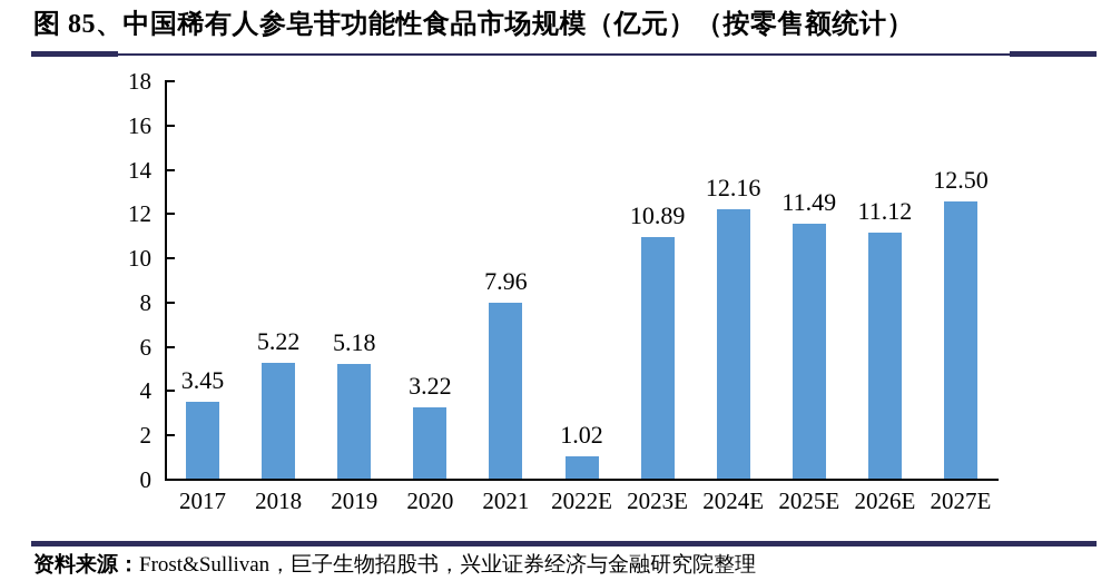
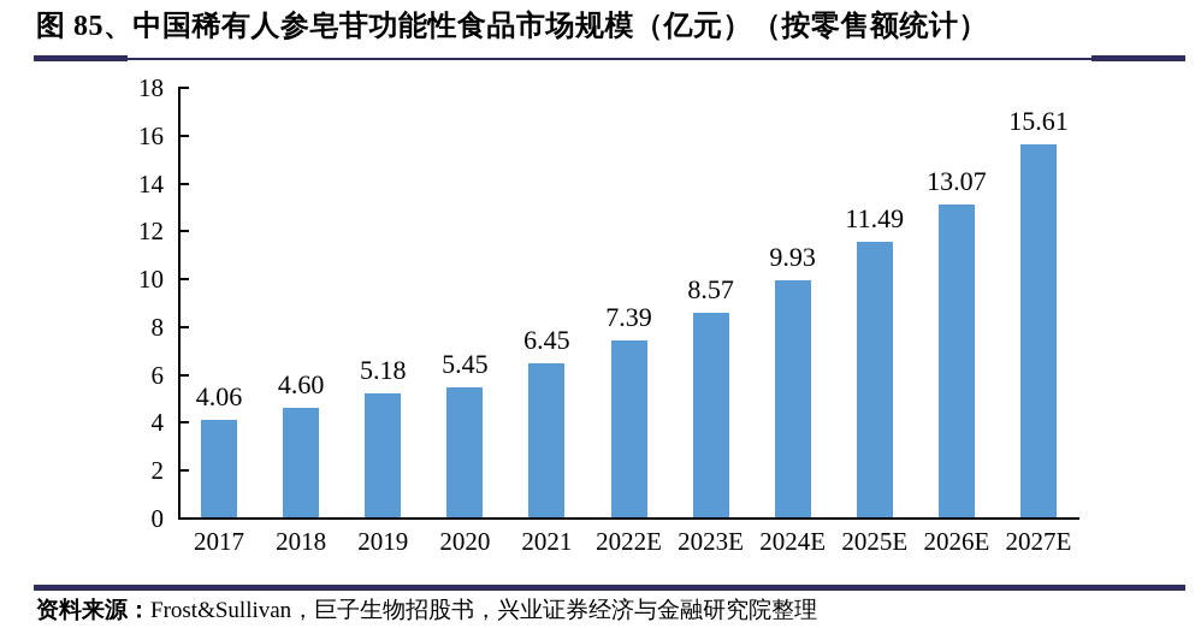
2017: 3.45 -> 4.06
2018: 5.22 -> 4.60
2020: 3.22 -> 5.45
2021: 7.96 -> 6.45
2022E: 1.02 -> 7.39
2023E: 10.89 -> 8.57
2024E: 12.16 -> 9.93
2026E: 11.12 -> 13.07
2027E: 12.50 -> 15.61
